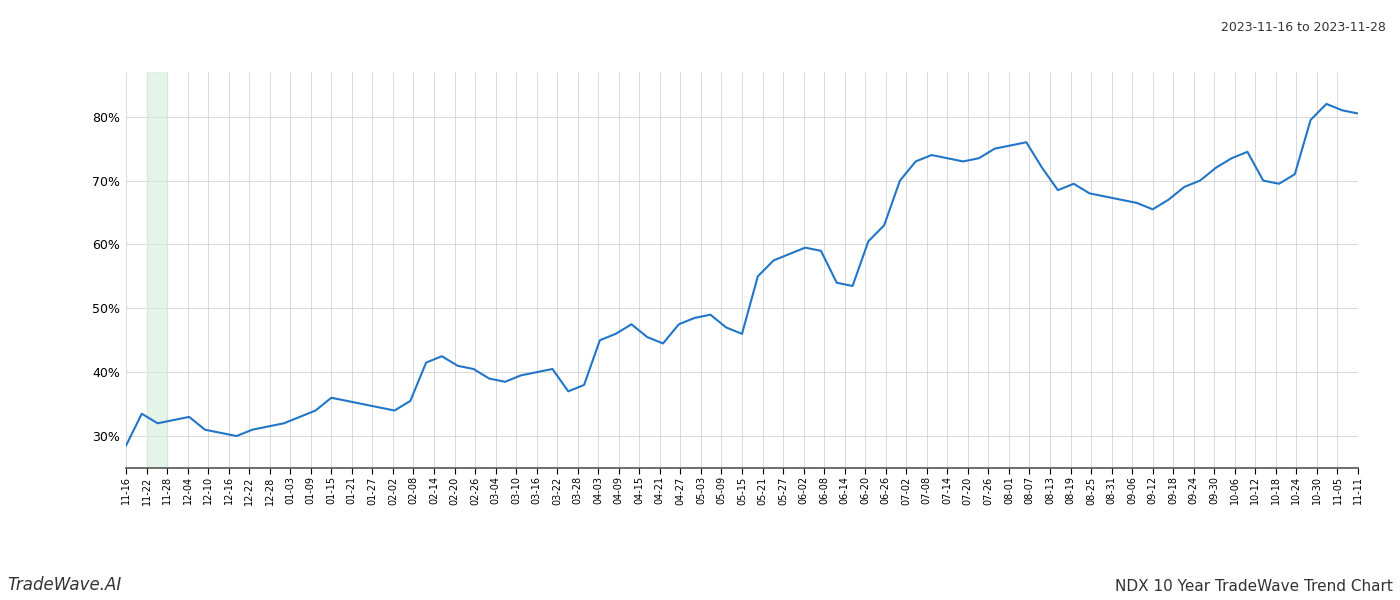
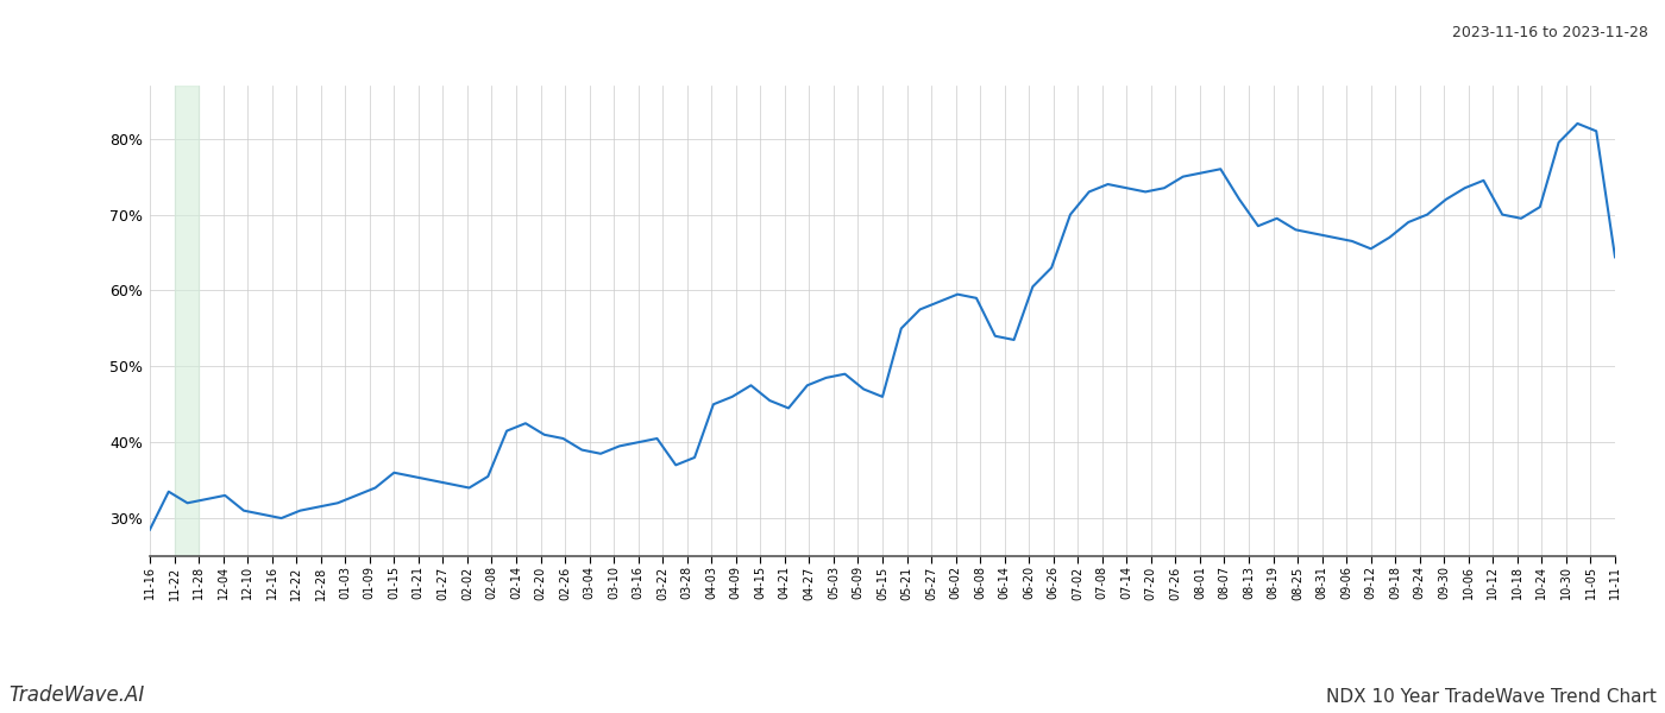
11-11: 80.5% -> 64.4%
